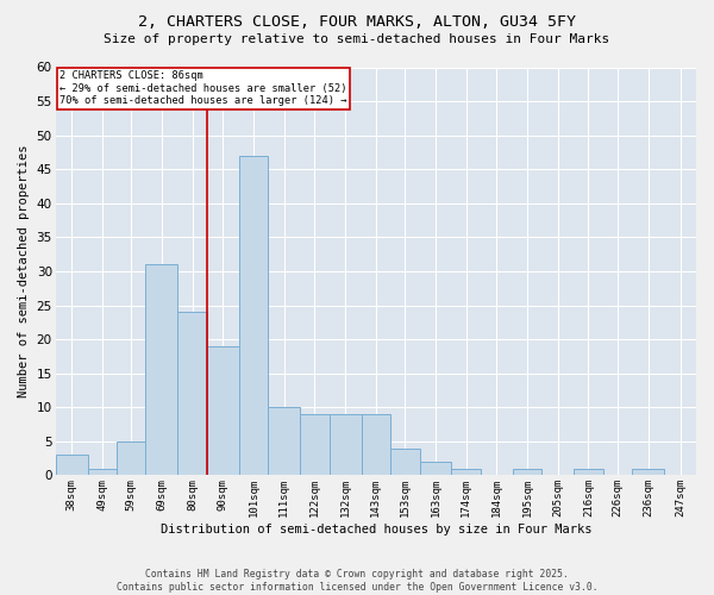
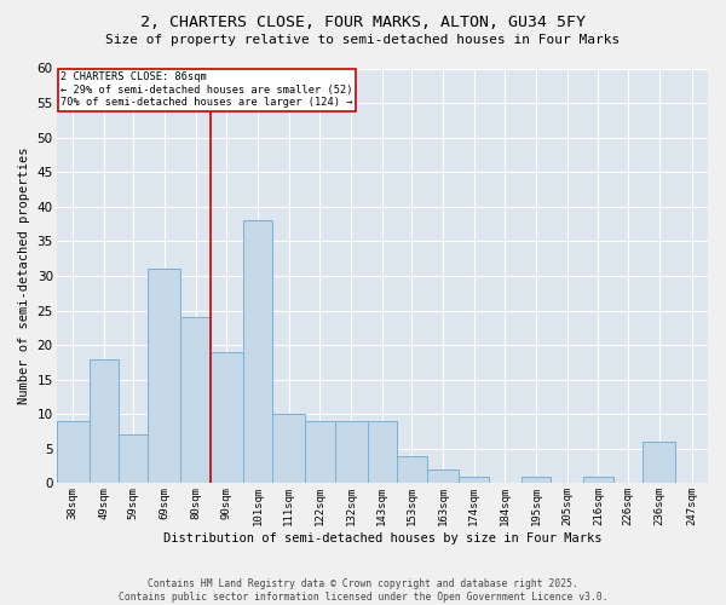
38sqm: 3 -> 9
49sqm: 1 -> 18
59sqm: 5 -> 7
101sqm: 47 -> 38
236sqm: 1 -> 6
